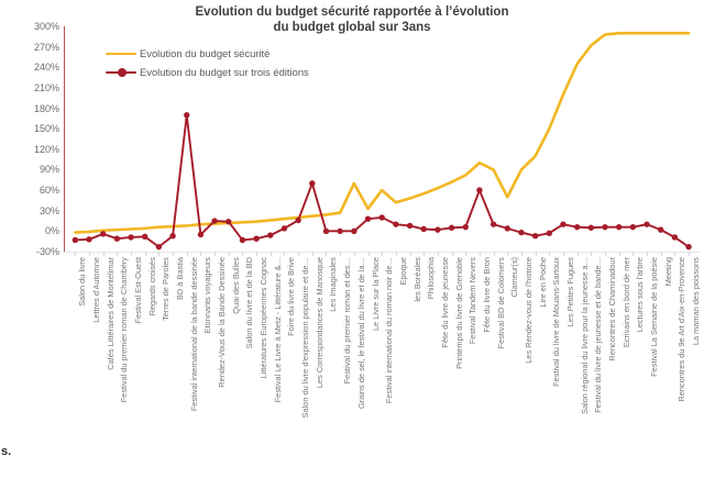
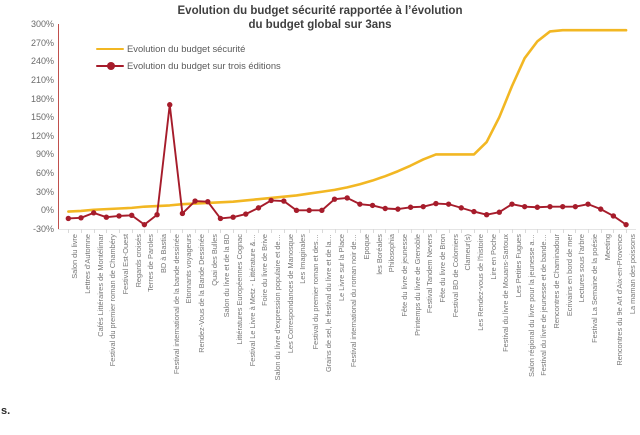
Evolution du budget sur trois éditions/Les Correspondances de Manosque: 70% -> 20%
Evolution du budget sécurité/Grains de sel, le festival du livre et de la…: 70% -> 30%
Evolution du budget sécurité/Festival international du roman noir de…: 60% -> 40%
Evolution du budget sécurité/Fête du livre de Bron: 100% -> 90%
Evolution du budget sur trois éditions/Fête du livre de Bron: 60% -> 10%
Evolution du budget sécurité/Clameur(s): 50% -> 90%
